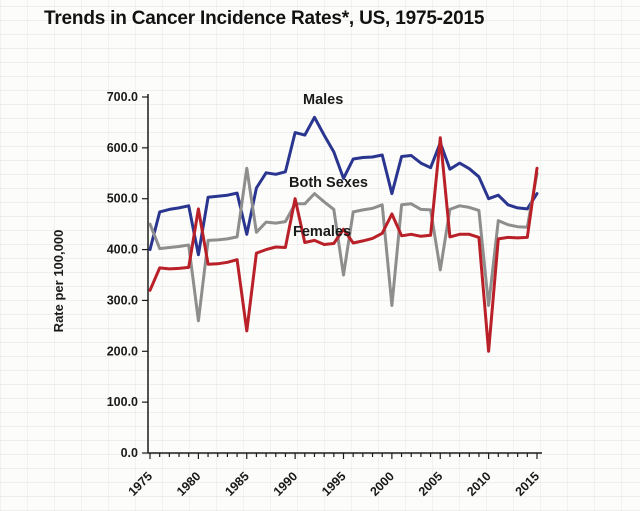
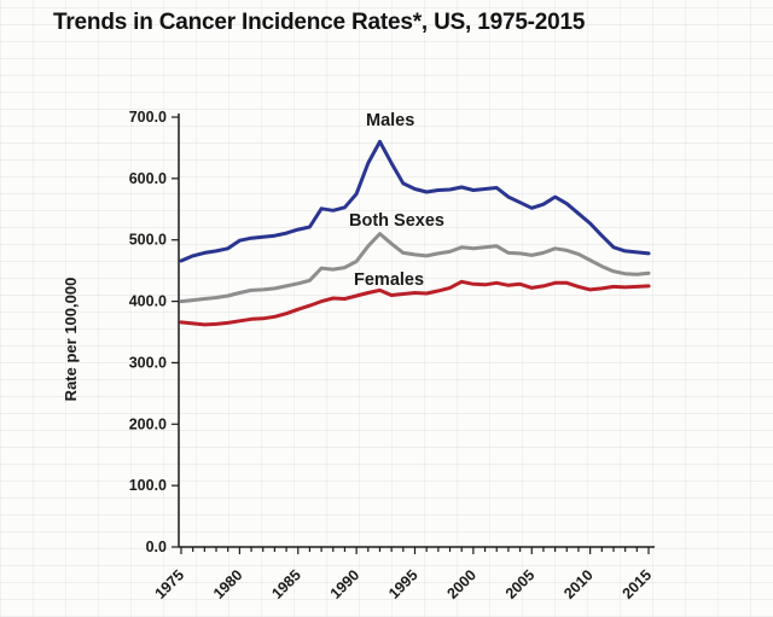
Males/1975: 400 -> 470
Both Sexes/1975: 450 -> 400
Females/1975: 320 -> 370
Males/1980: 390 -> 500
Both Sexes/1980: 260 -> 410
Females/1980: 480 -> 370
Males/1985: 430 -> 520
Both Sexes/1985: 560 -> 430
Females/1985: 240 -> 390
Males/1990: 630 -> 580
Both Sexes/1990: 490 -> 460
Females/1990: 500 -> 410
Males/1995: 540 -> 580
Both Sexes/1995: 350 -> 480
Females/1995: 440 -> 410
Males/2000: 510 -> 580
Both Sexes/2000: 290 -> 490
Females/2000: 470 -> 430
Males/2005: 610 -> 550
Both Sexes/2005: 360 -> 480
Females/2005: 620 -> 420
Males/2010: 500 -> 530
Both Sexes/2010: 290 -> 470
Females/2010: 200 -> 420
Males/2015: 510 -> 480
Both Sexes/2015: 550 -> 450
Females/2015: 560 -> 420
